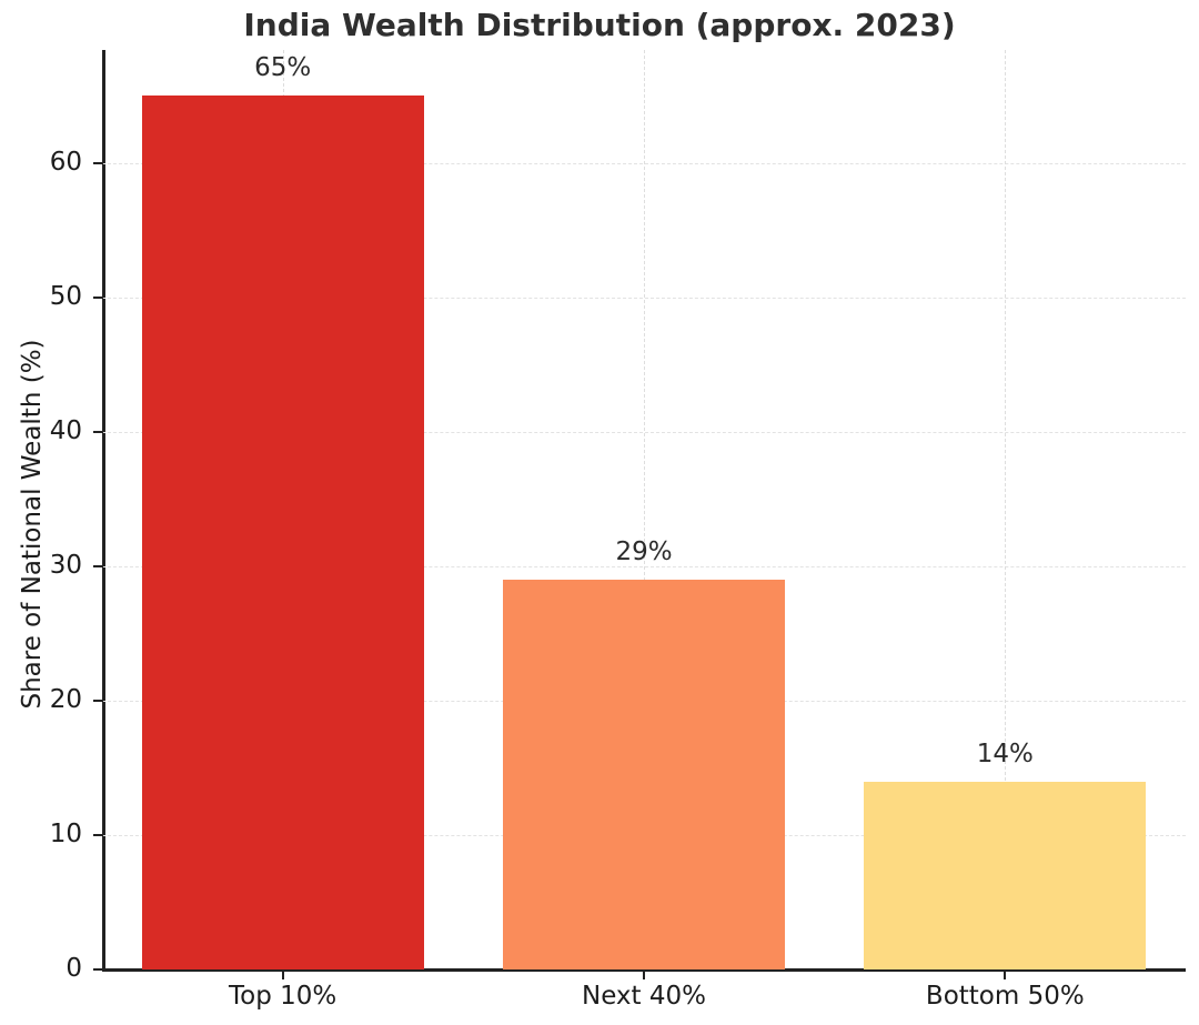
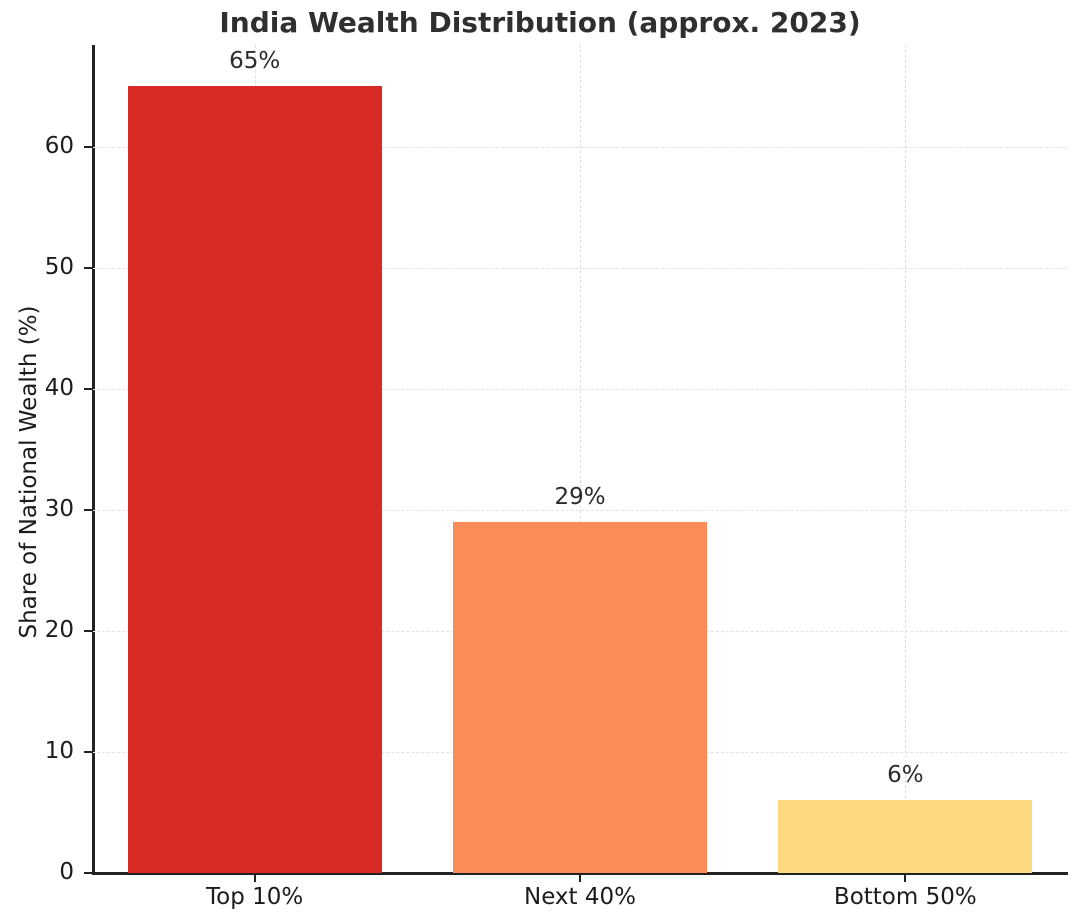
Bottom 50%: 14% -> 6%
